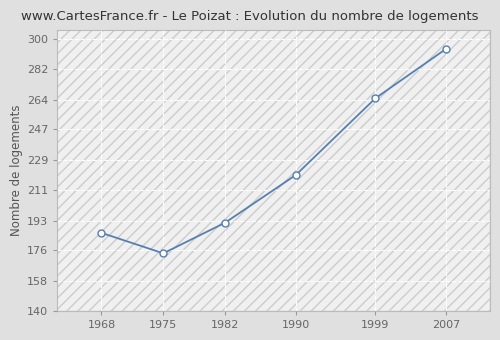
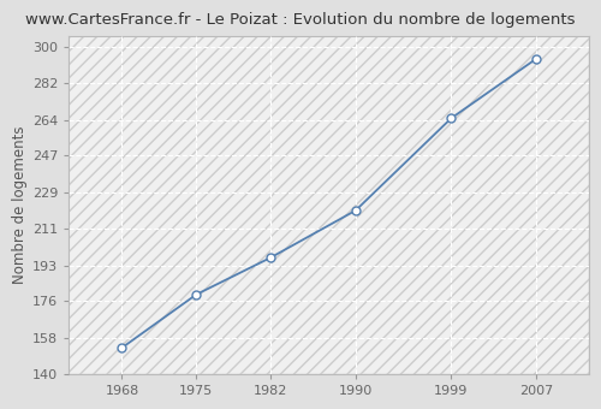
1968: 186 -> 153
1975: 174 -> 179
1982: 192 -> 197
